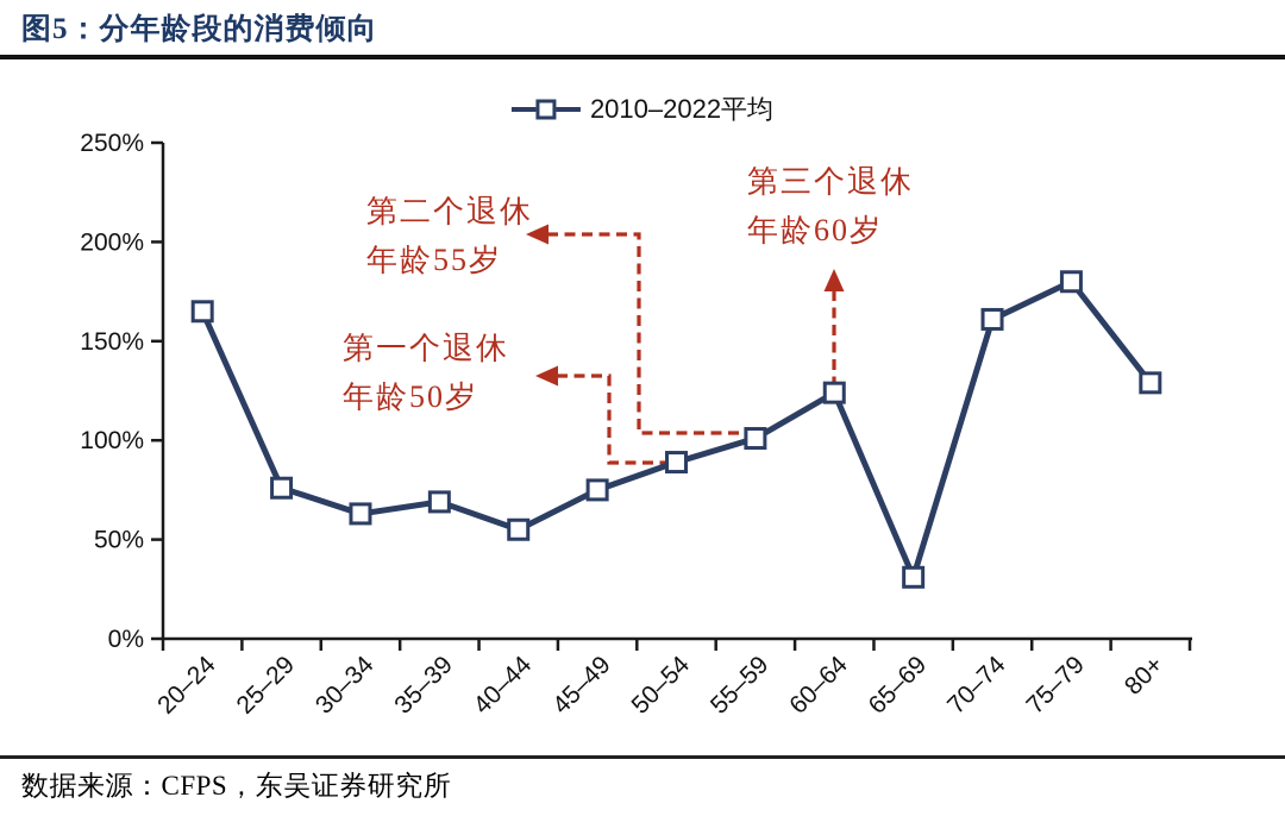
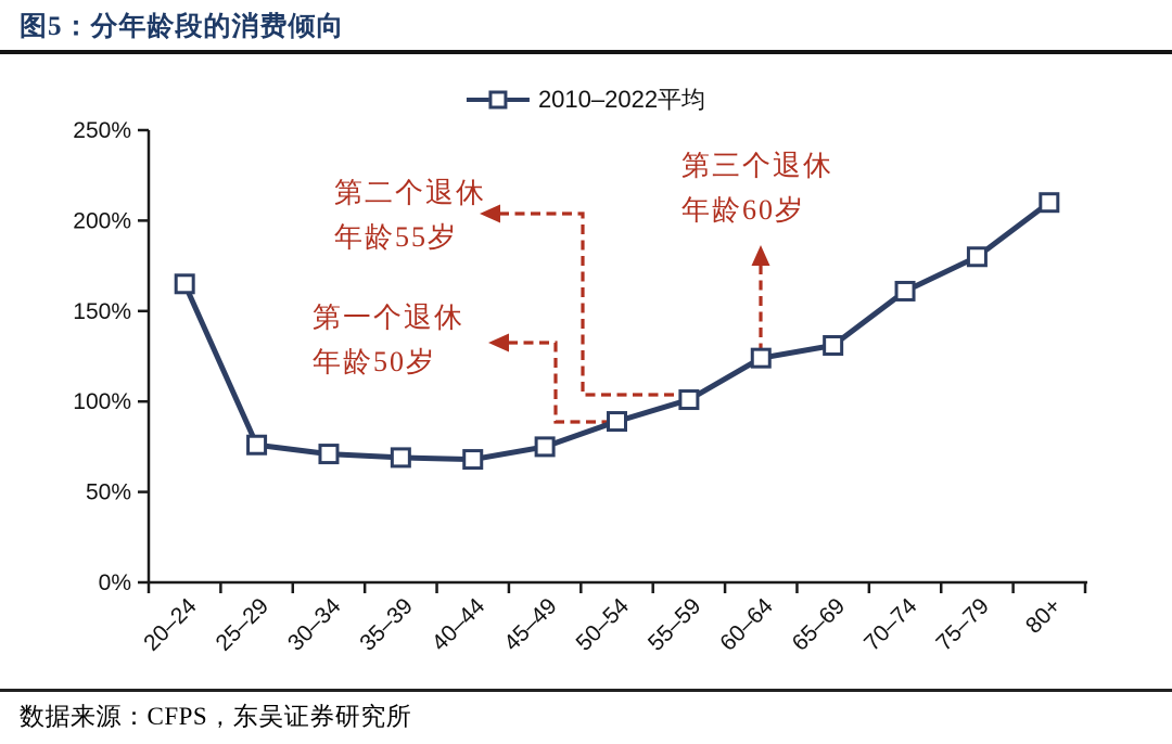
30–34: 63% -> 71%
40–44: 55% -> 68%
65–69: 31% -> 131%
80+: 129% -> 210%
